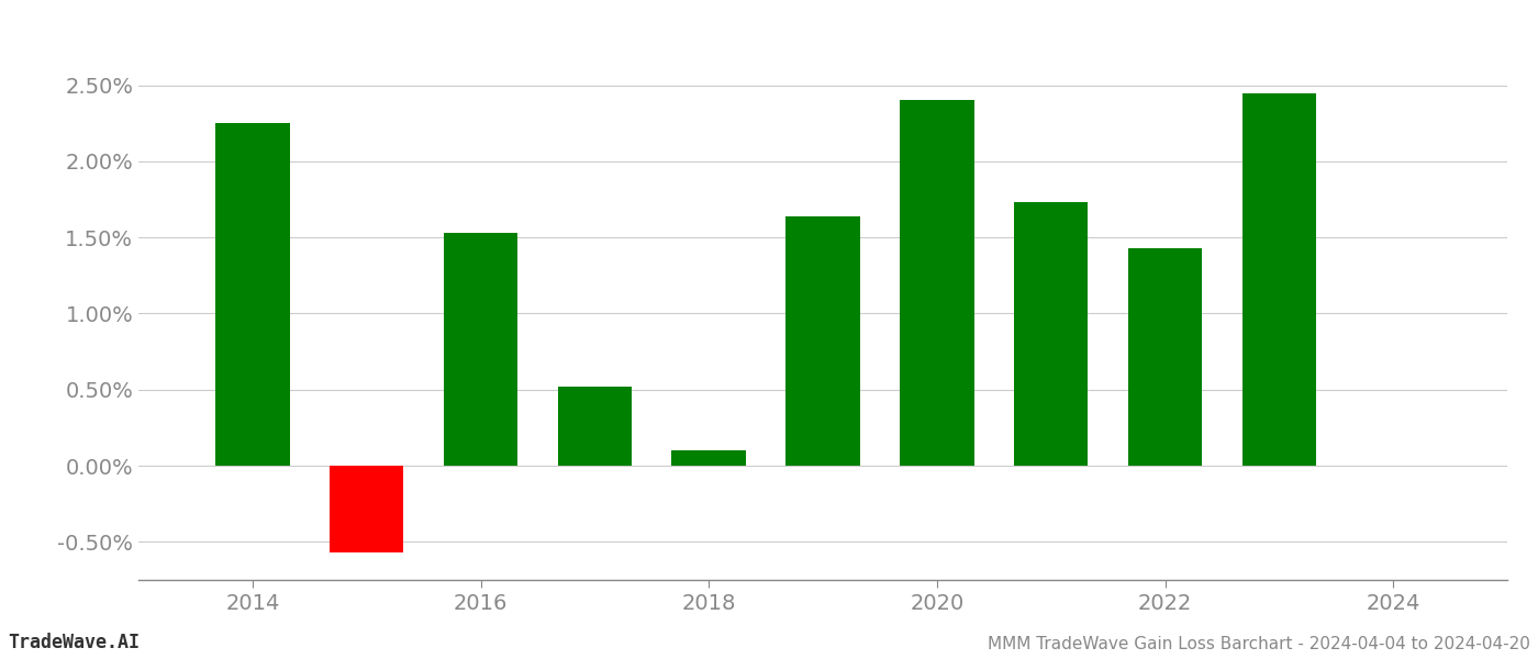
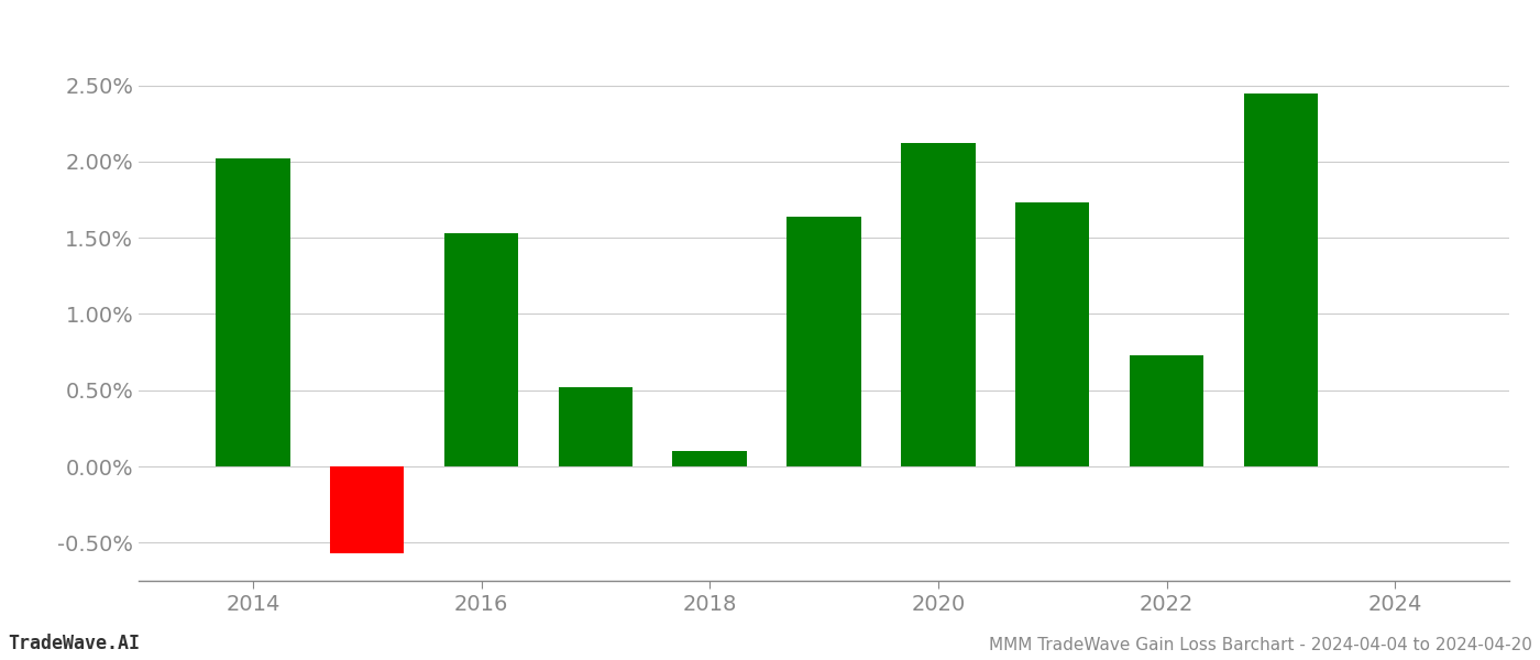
2014: 2.25% -> 2.02%
2020: 2.40% -> 2.12%
2022: 1.43% -> 0.73%
